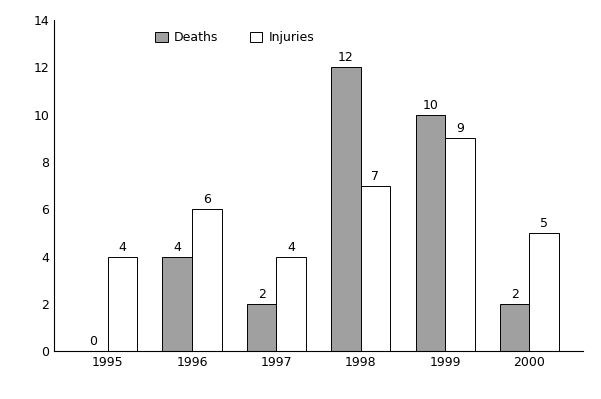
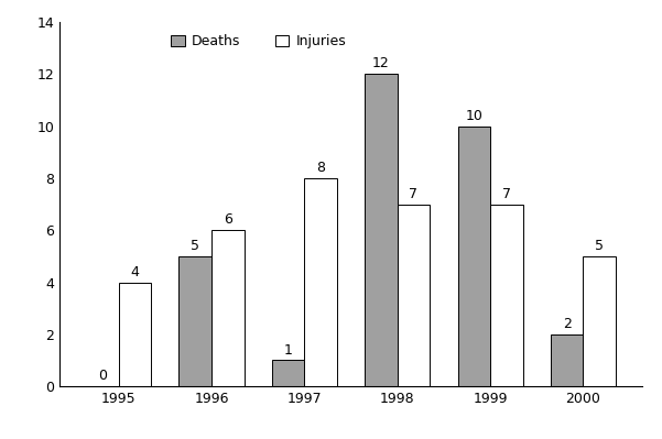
Deaths/1996: 4 -> 5
Deaths/1997: 2 -> 1
Injuries/1997: 4 -> 8
Injuries/1999: 9 -> 7
